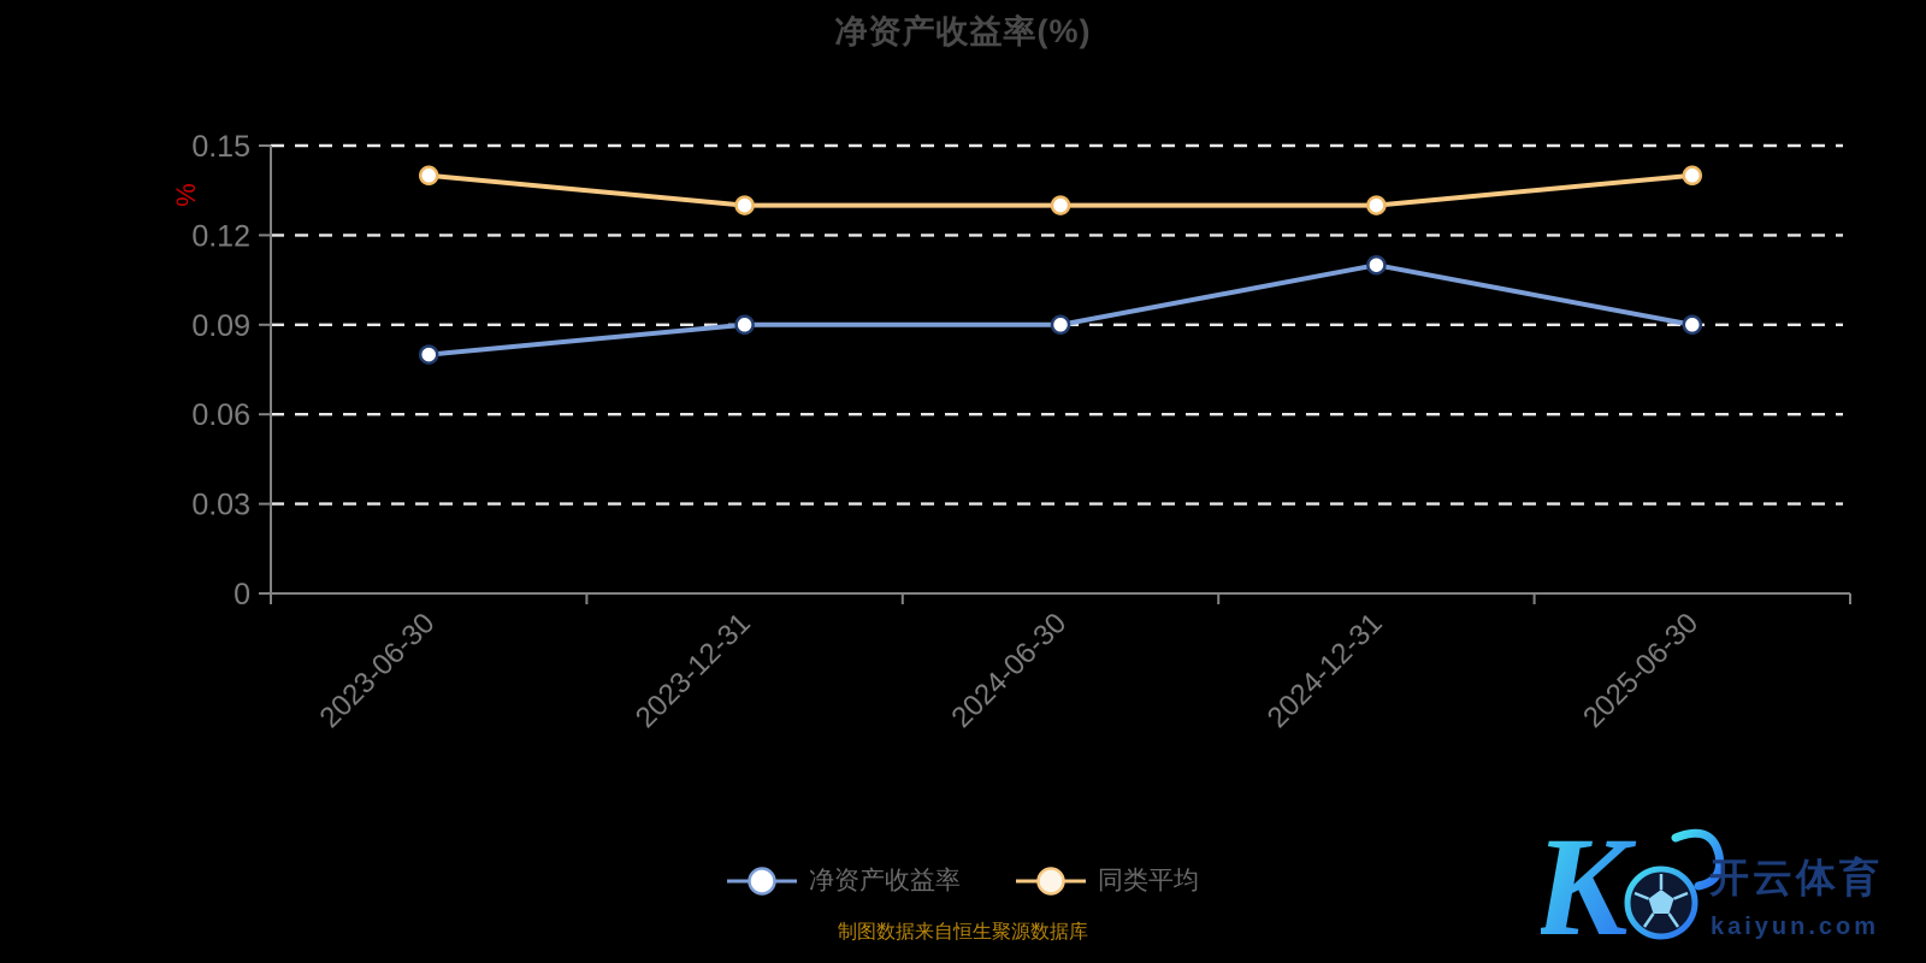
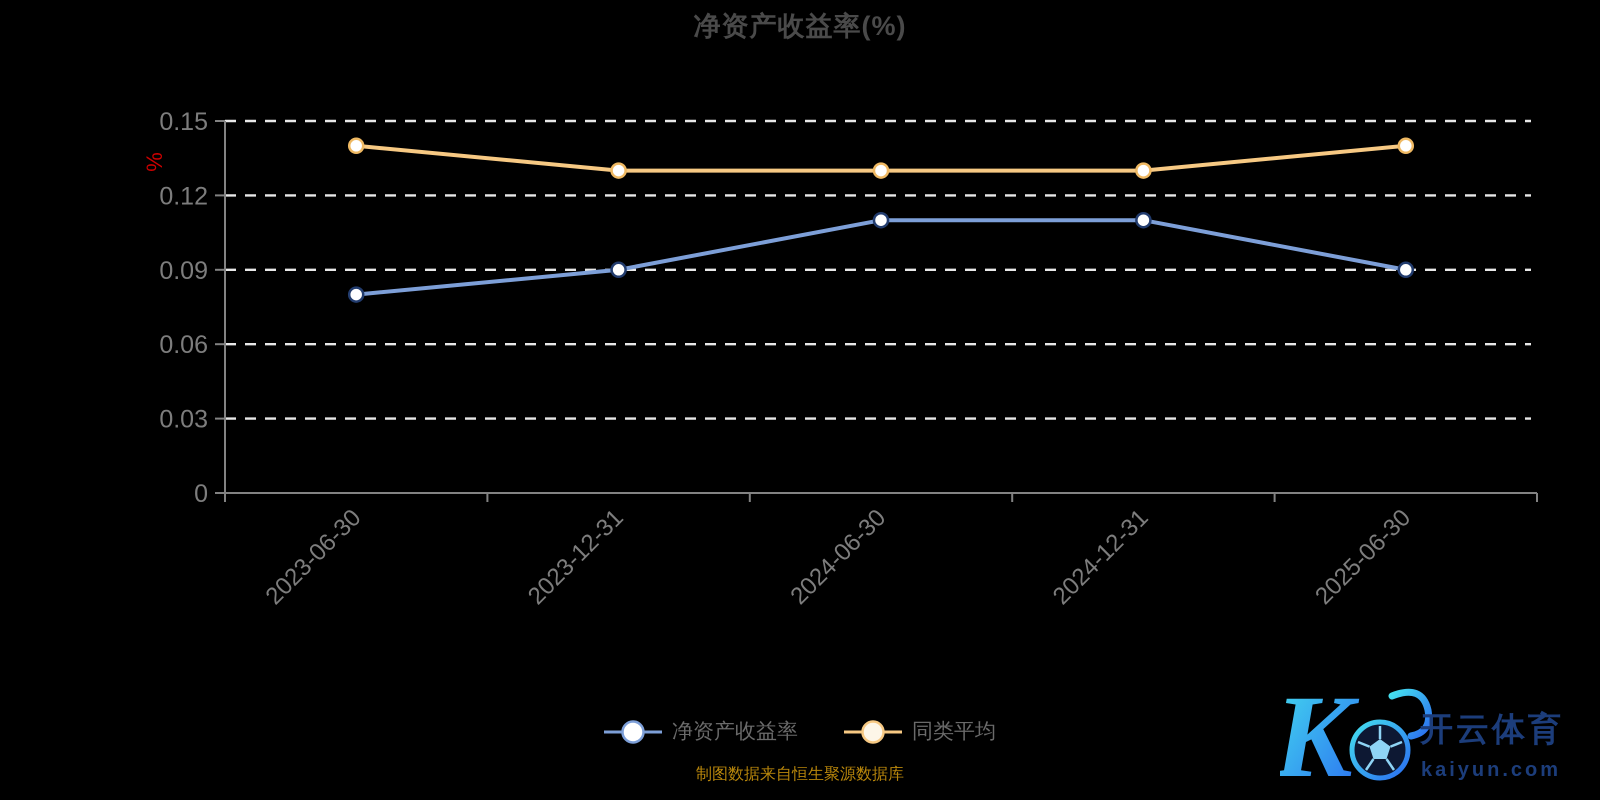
净资产收益率/2024-06-30: 0.09 -> 0.11
